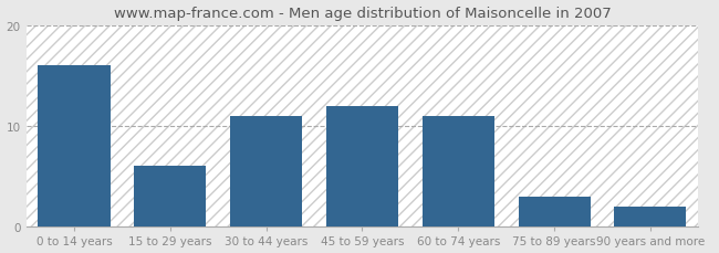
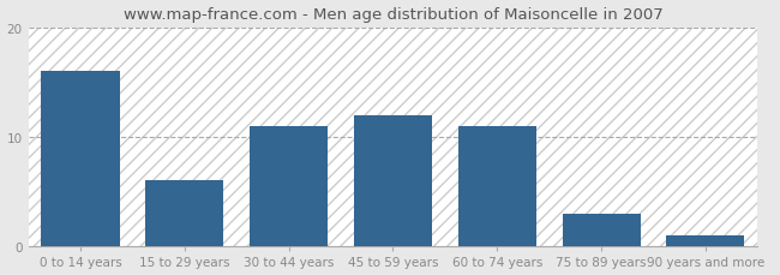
90 years and more: 2 -> 1
